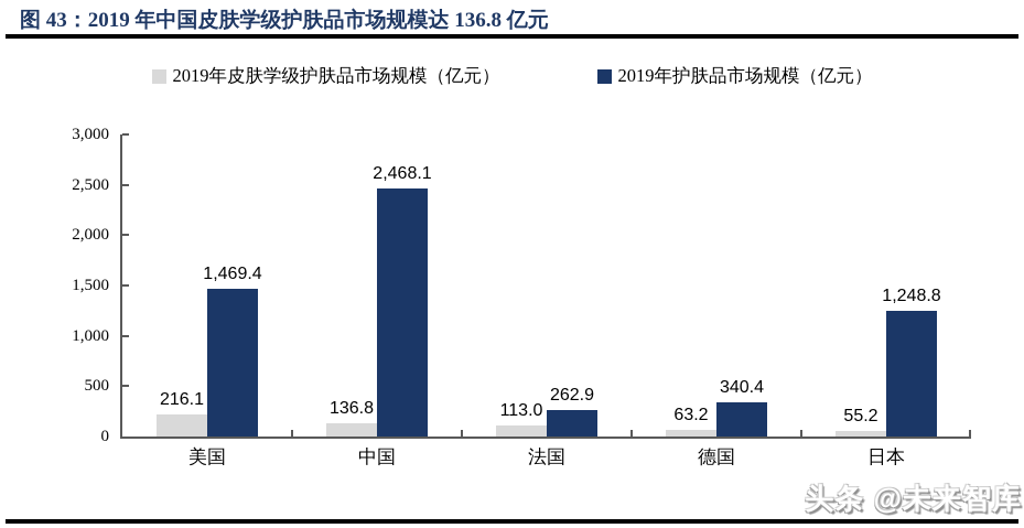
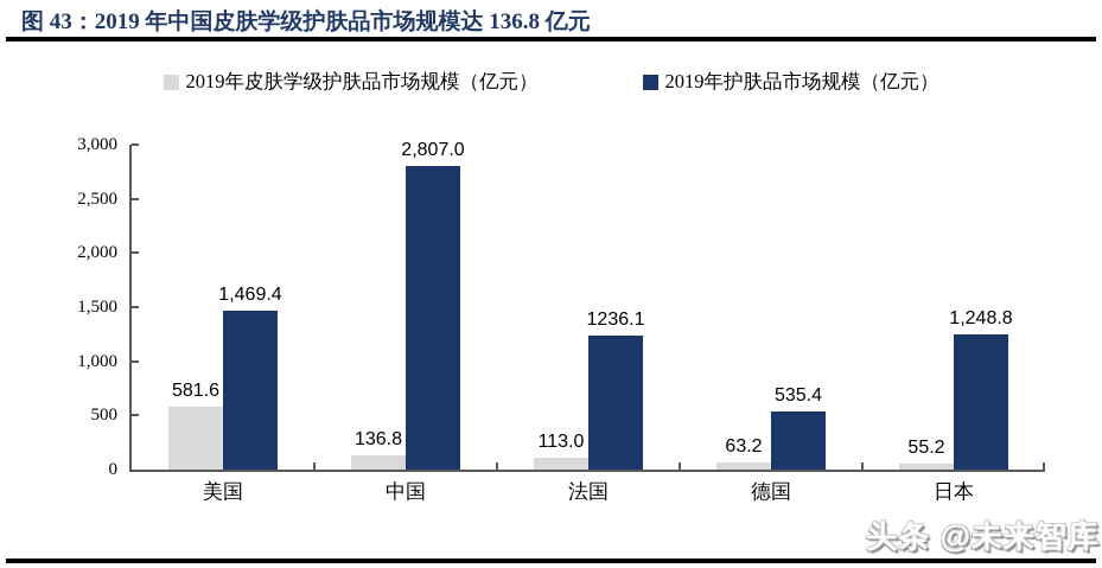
2019年皮肤学级护肤品市场规模（亿元）/美国: 216.1 -> 581.6
2019年护肤品市场规模（亿元）/中国: 2,468.1 -> 2,807.0
2019年护肤品市场规模（亿元）/法国: 262.9 -> 1236.1
2019年护肤品市场规模（亿元）/德国: 340.4 -> 535.4
